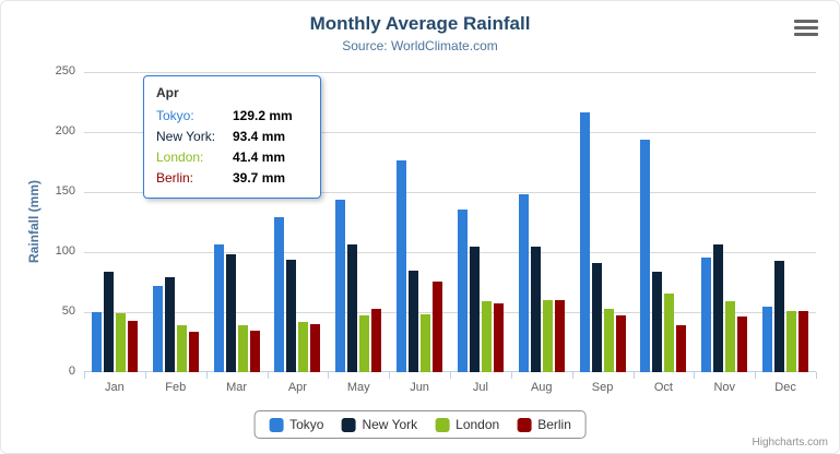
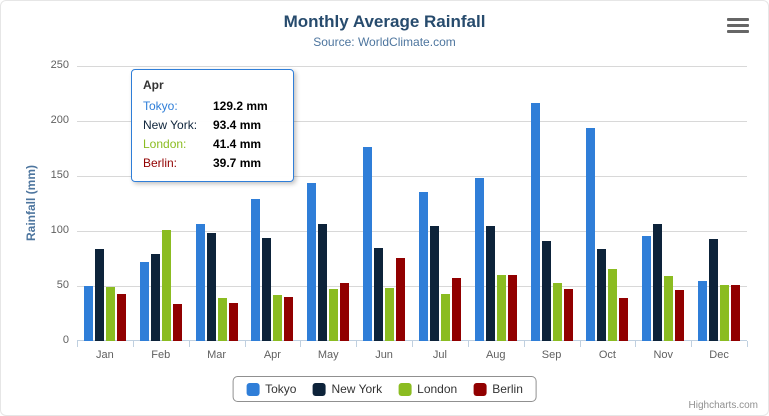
London/Feb: 39 -> 101
London/Jul: 59 -> 43
